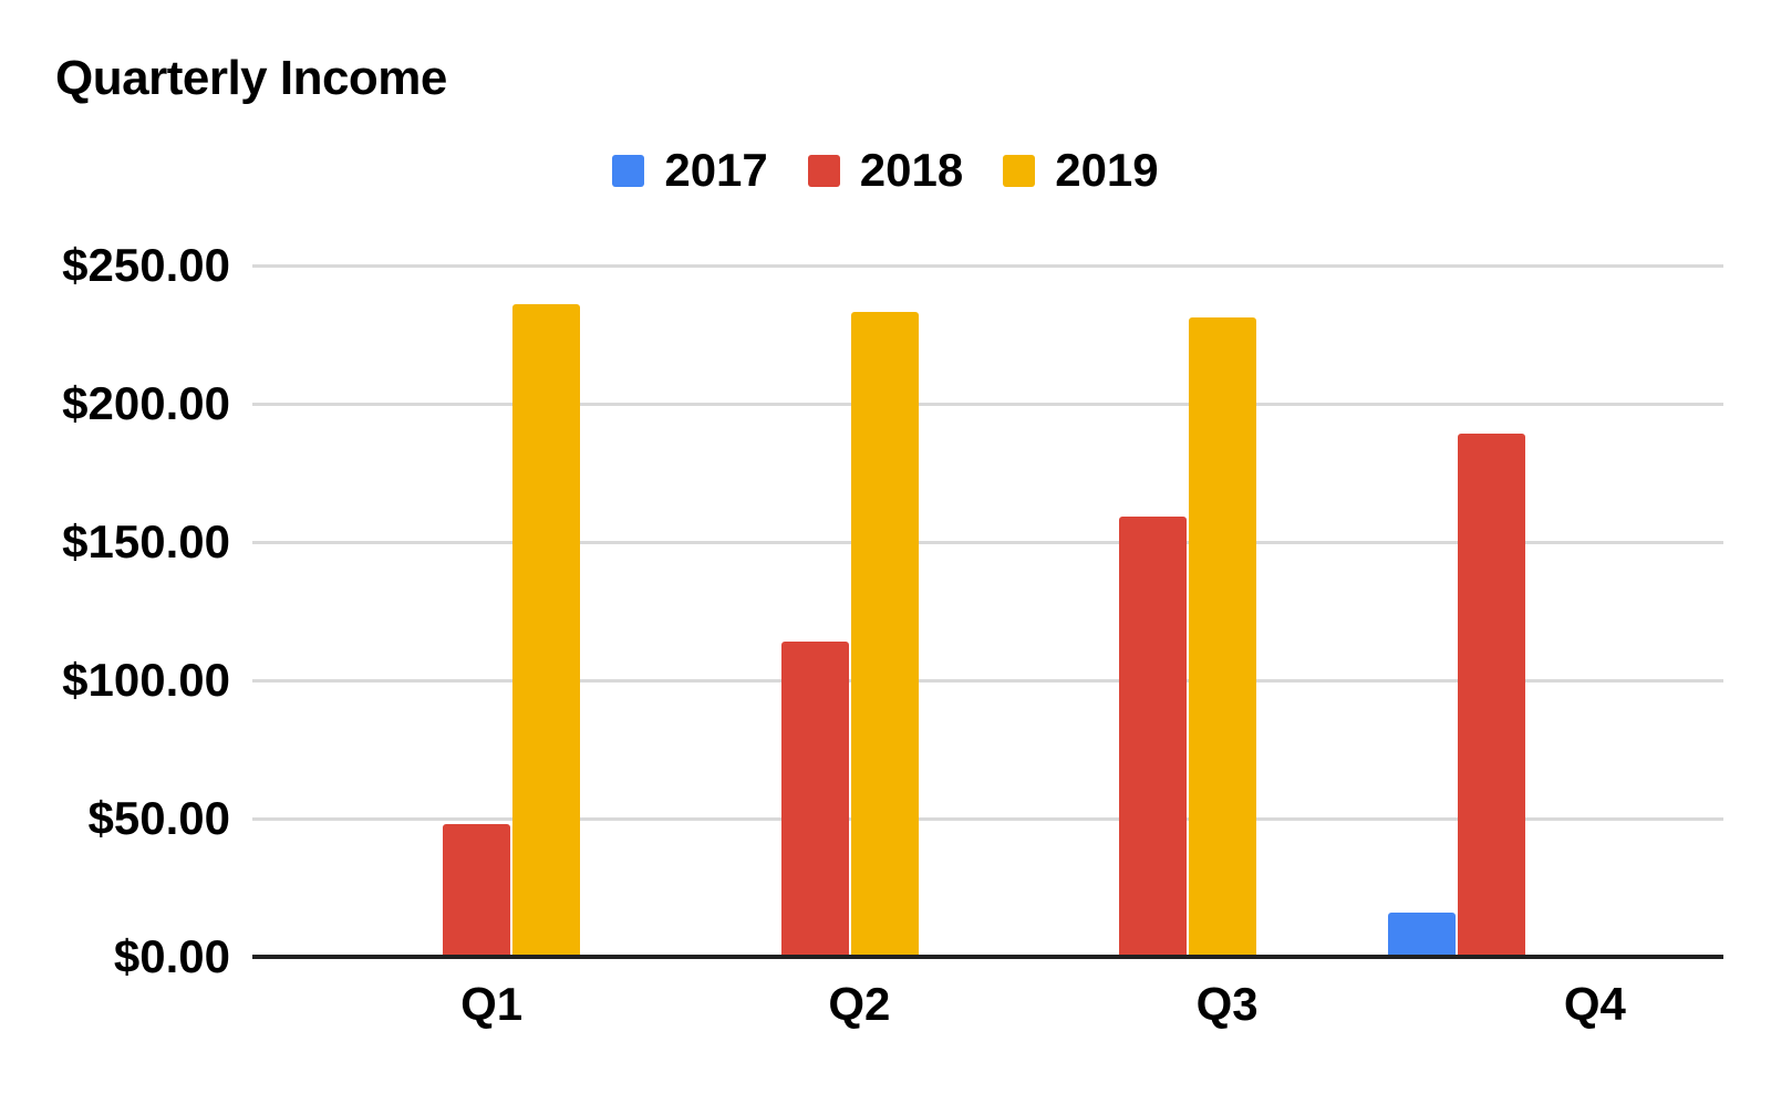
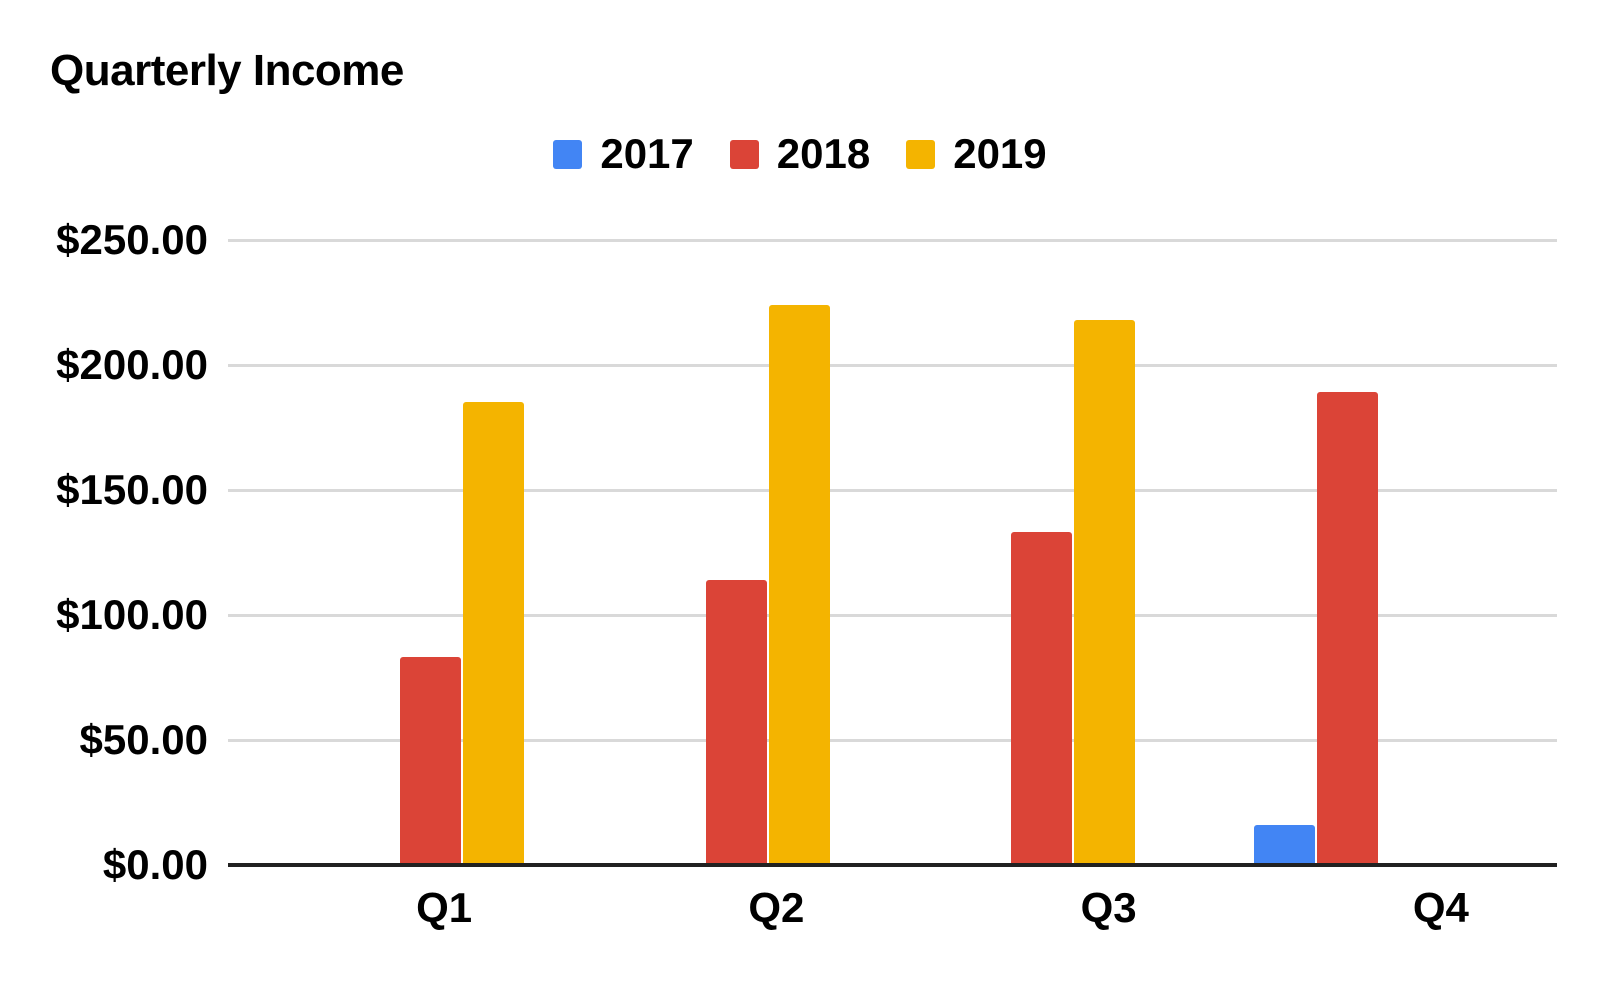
2018/Q1: $48 -> $83
2019/Q1: $236 -> $185
2019/Q2: $233 -> $224
2018/Q3: $159 -> $133
2019/Q3: $231 -> $218
